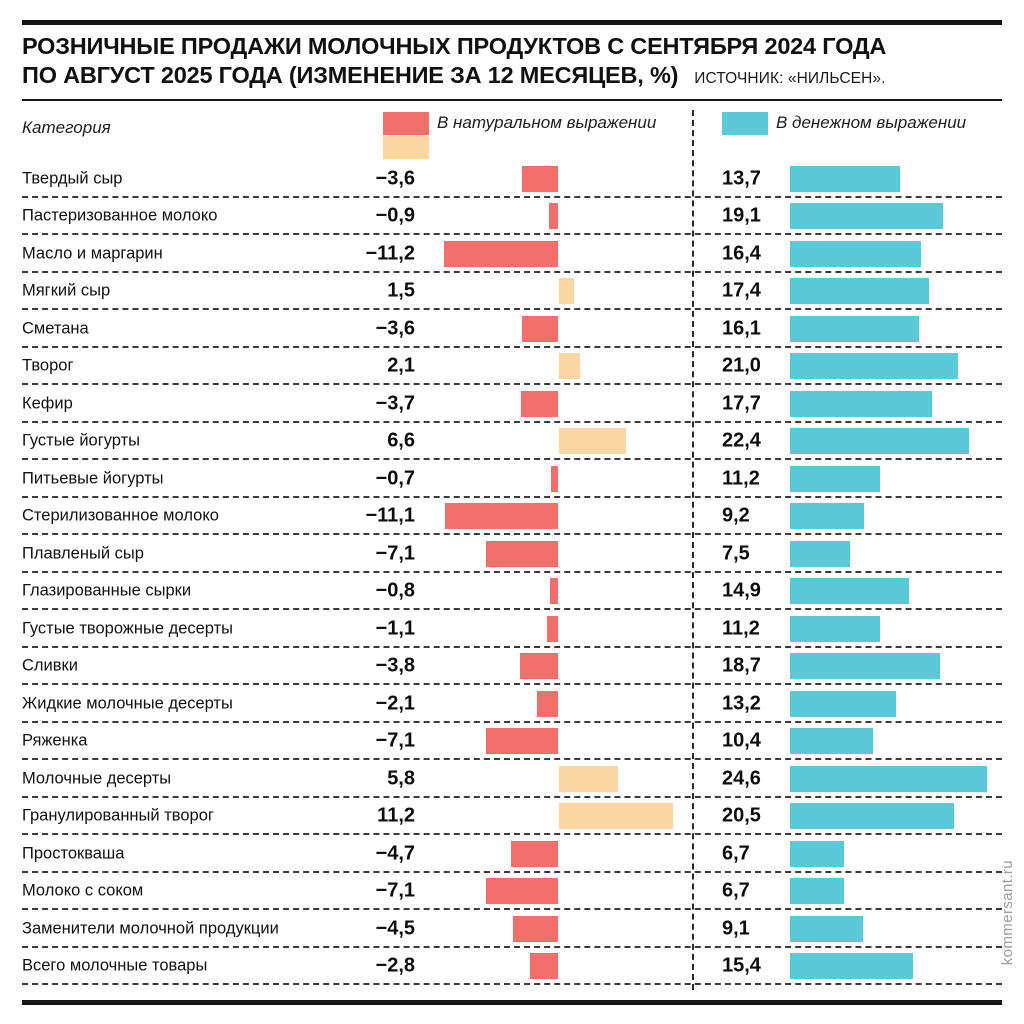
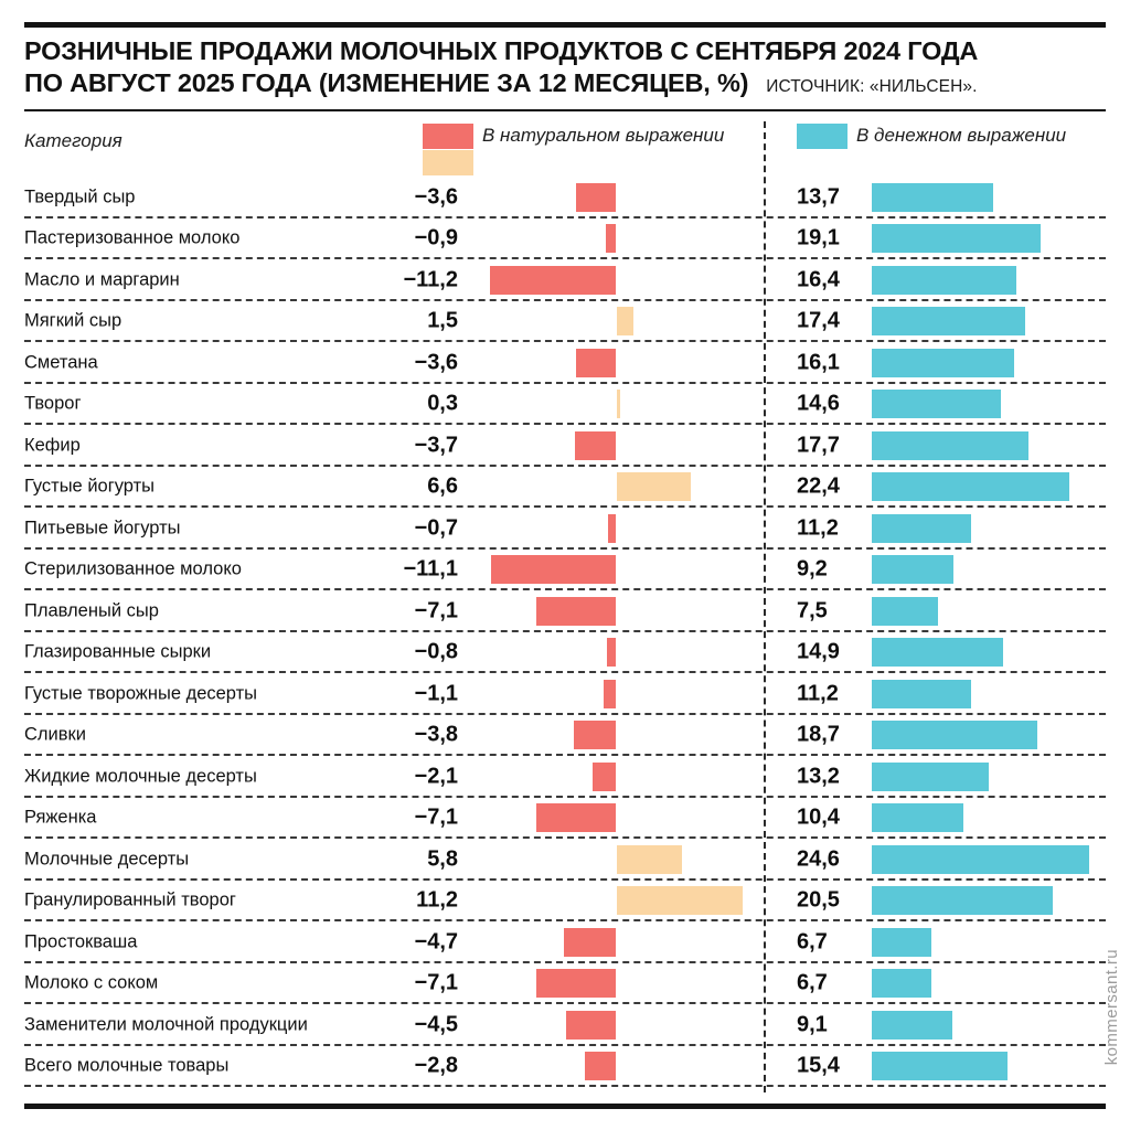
В натуральном выражении/Творог: 2,1 -> 0,3
В денежном выражении/Творог: 21,0 -> 14,6
